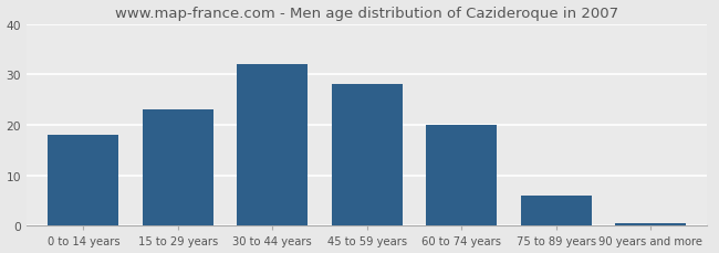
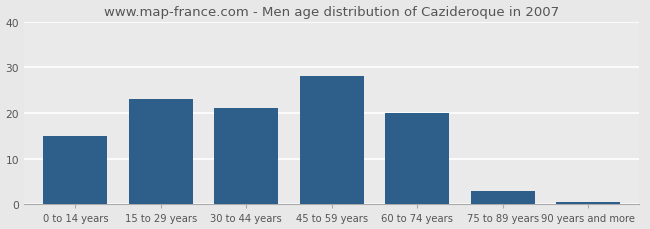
0 to 14 years: 18.0 -> 15.0
30 to 44 years: 32.0 -> 21.0
75 to 89 years: 6.0 -> 3.0
